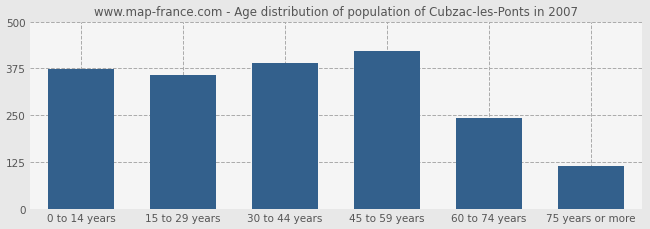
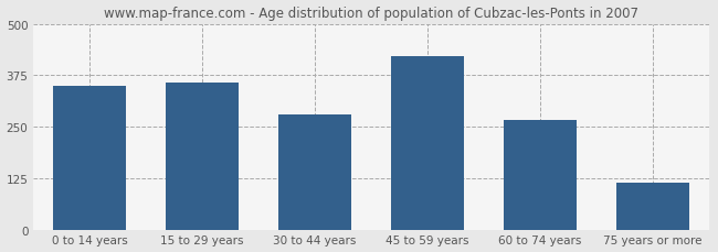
0 to 14 years: 372 -> 350
30 to 44 years: 390 -> 280
60 to 74 years: 243 -> 265
